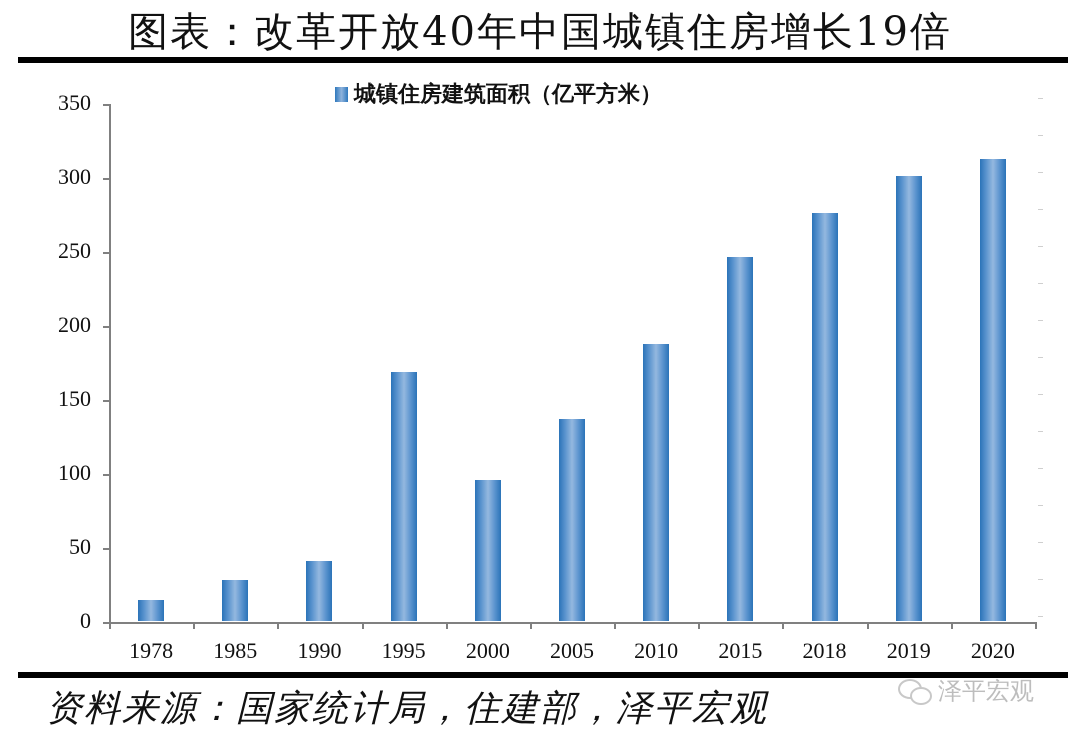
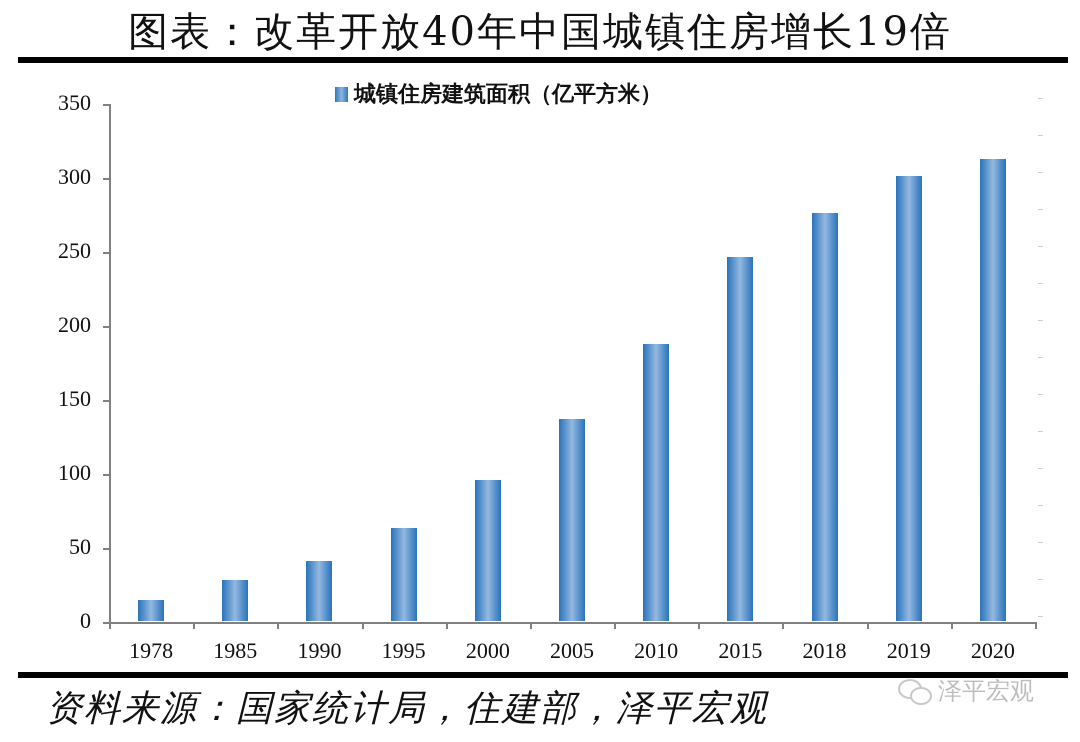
1995: 169 -> 63
